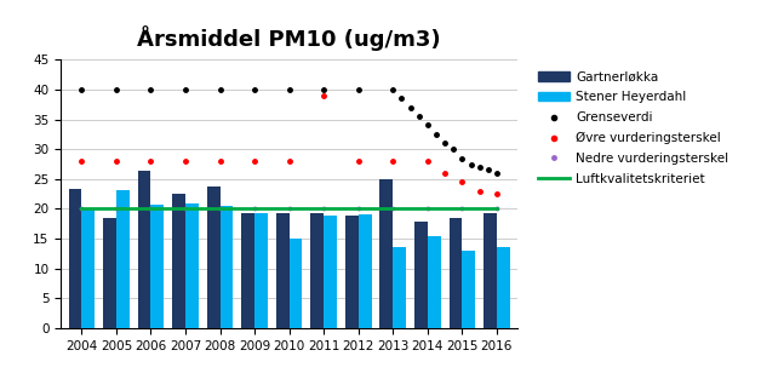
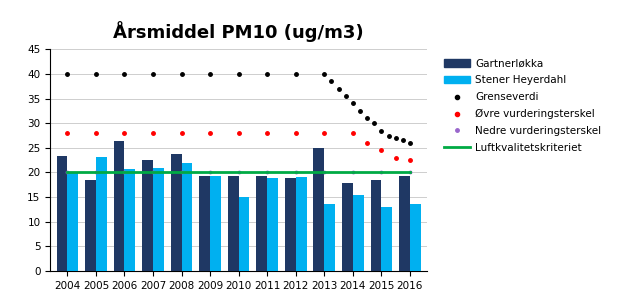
Stener Heyerdahl/2008: 20.5 -> 22.0
Øvre vurderingsterskel/2011: 39.0 -> 28.0
